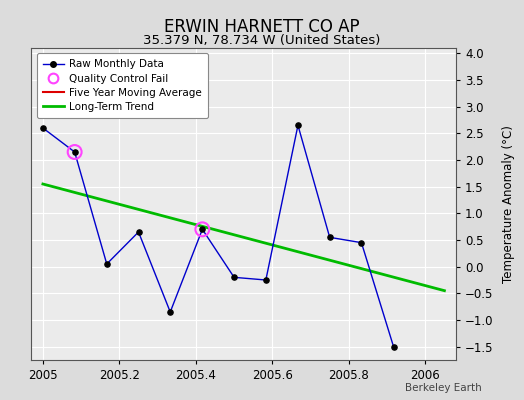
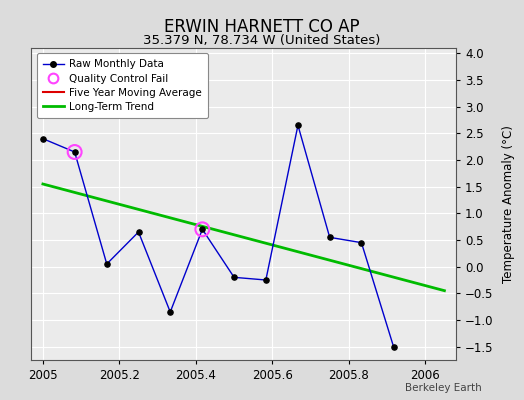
Raw Monthly Data/2005: 2.60 -> 2.40
